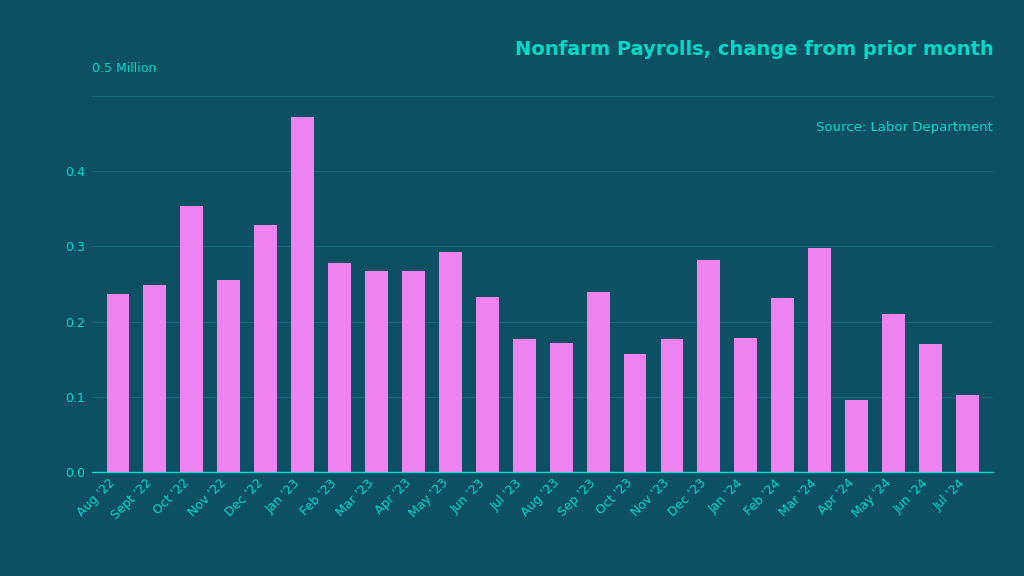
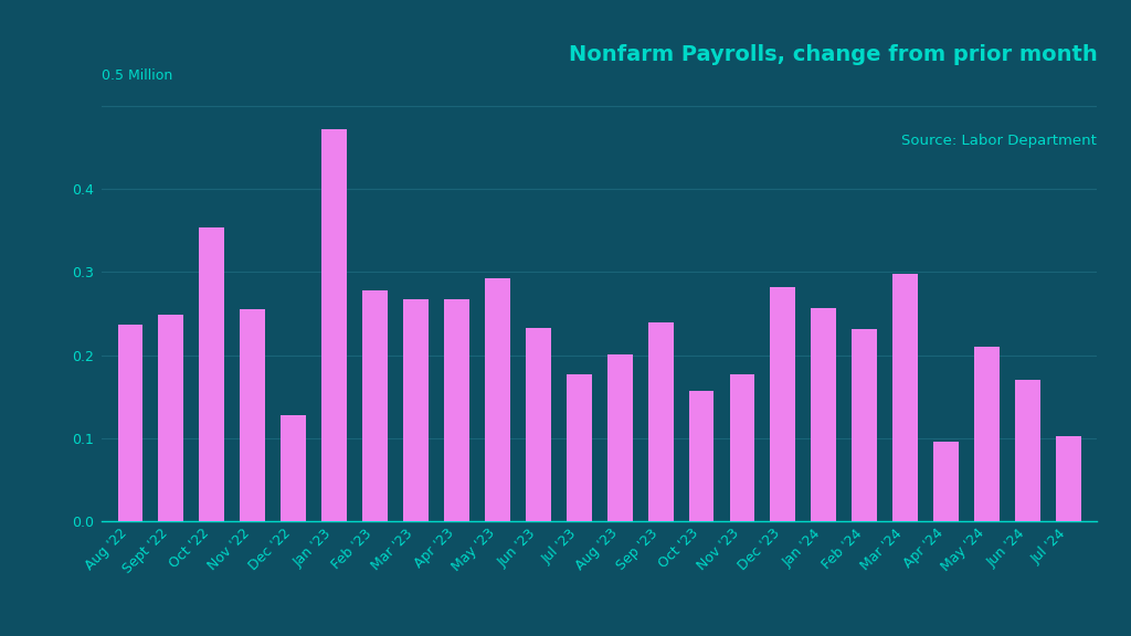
Dec '22: 0.328 -> 0.128
Aug '23: 0.172 -> 0.201
Jan '24: 0.178 -> 0.256
